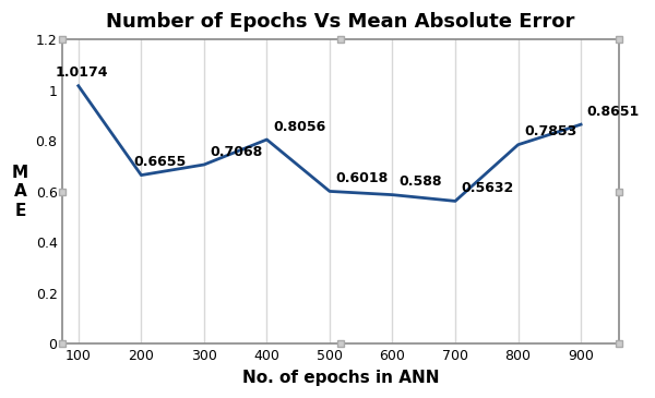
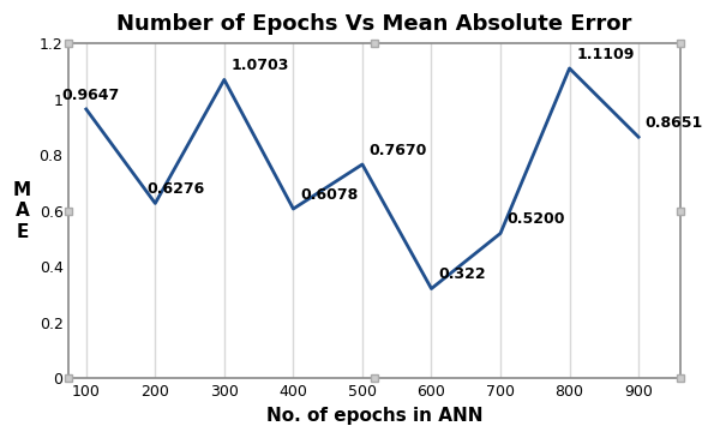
100: 1.0174 -> 0.9647
200: 0.6655 -> 0.6276
300: 0.7068 -> 1.0703
400: 0.8056 -> 0.6078
500: 0.6018 -> 0.7670
600: 0.588 -> 0.322
700: 0.5632 -> 0.5200
800: 0.7853 -> 1.1109
